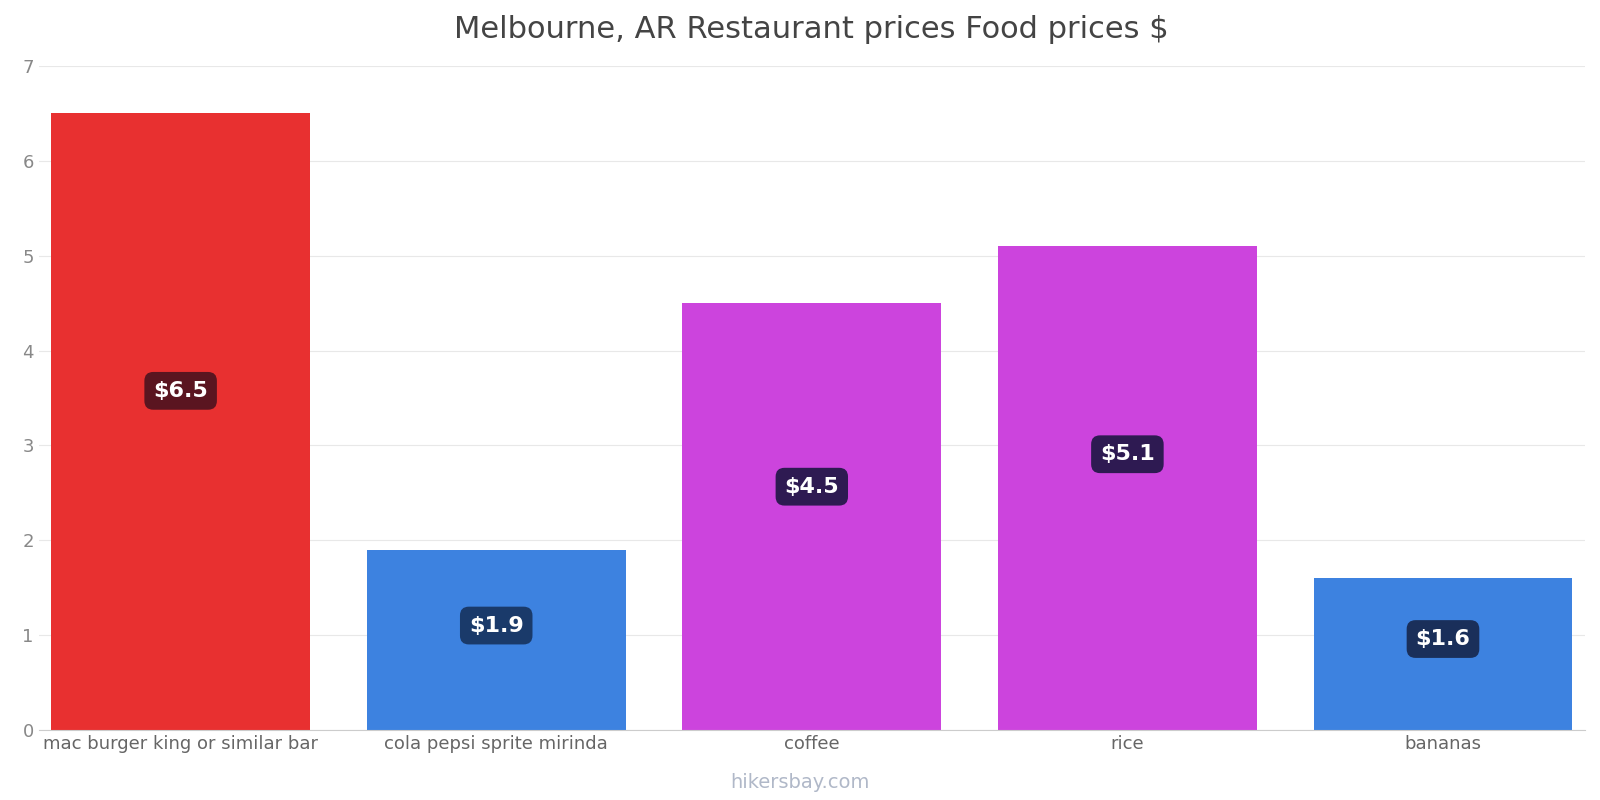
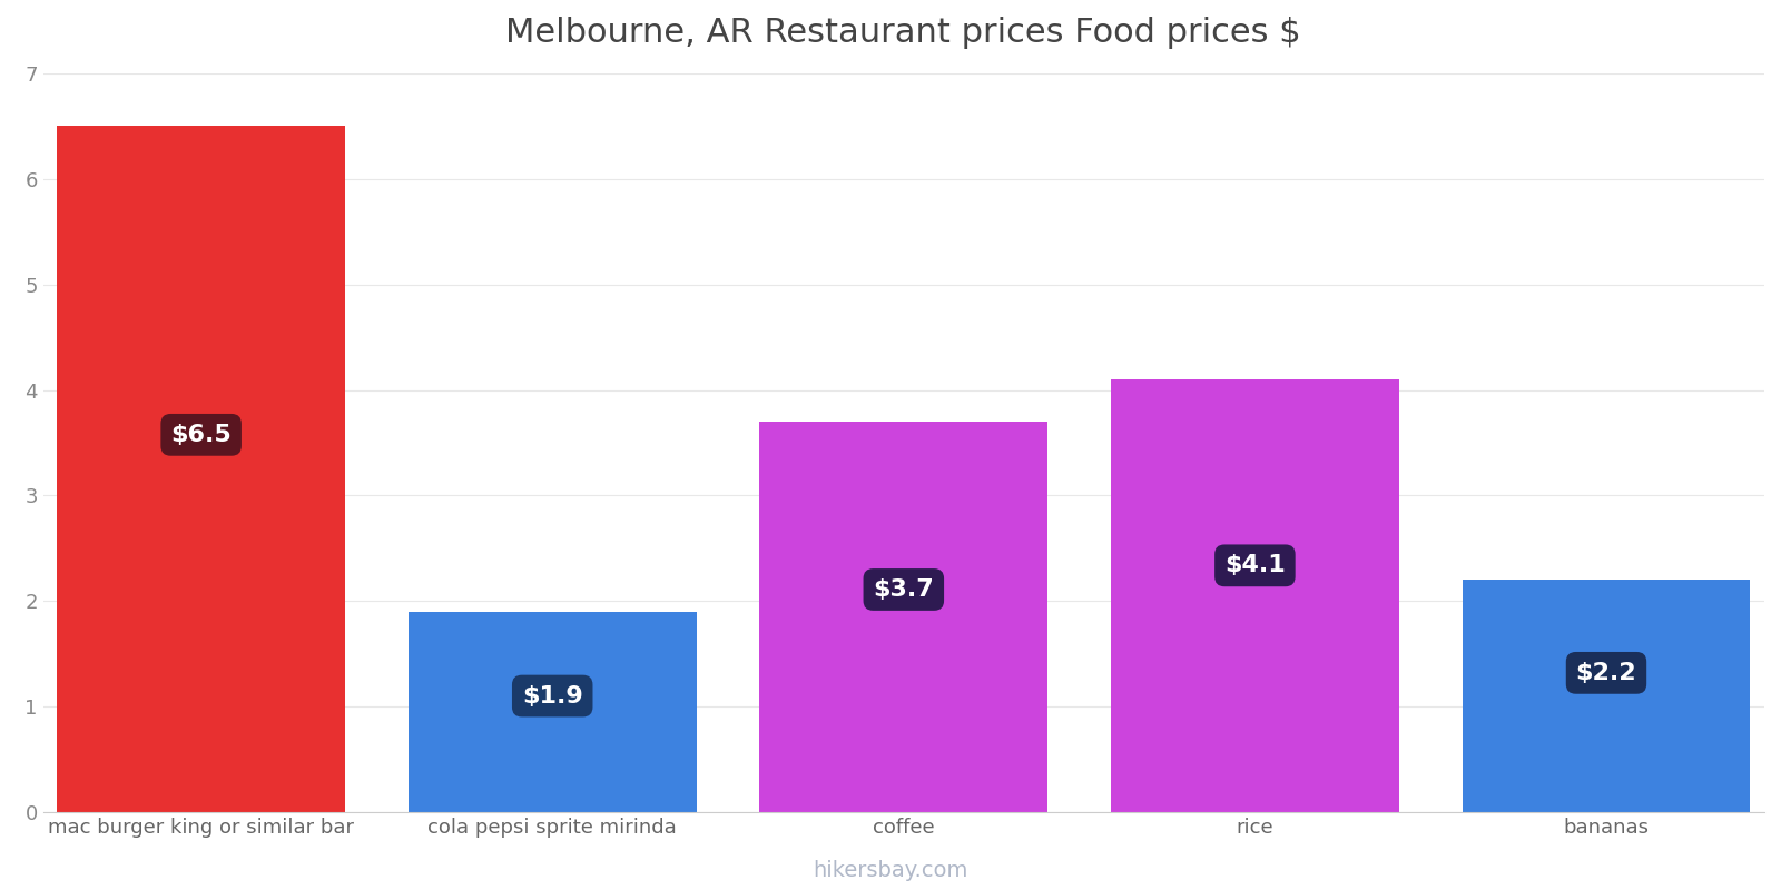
coffee: $4.5 -> $3.7
rice: $5.1 -> $4.1
bananas: $1.6 -> $2.2
